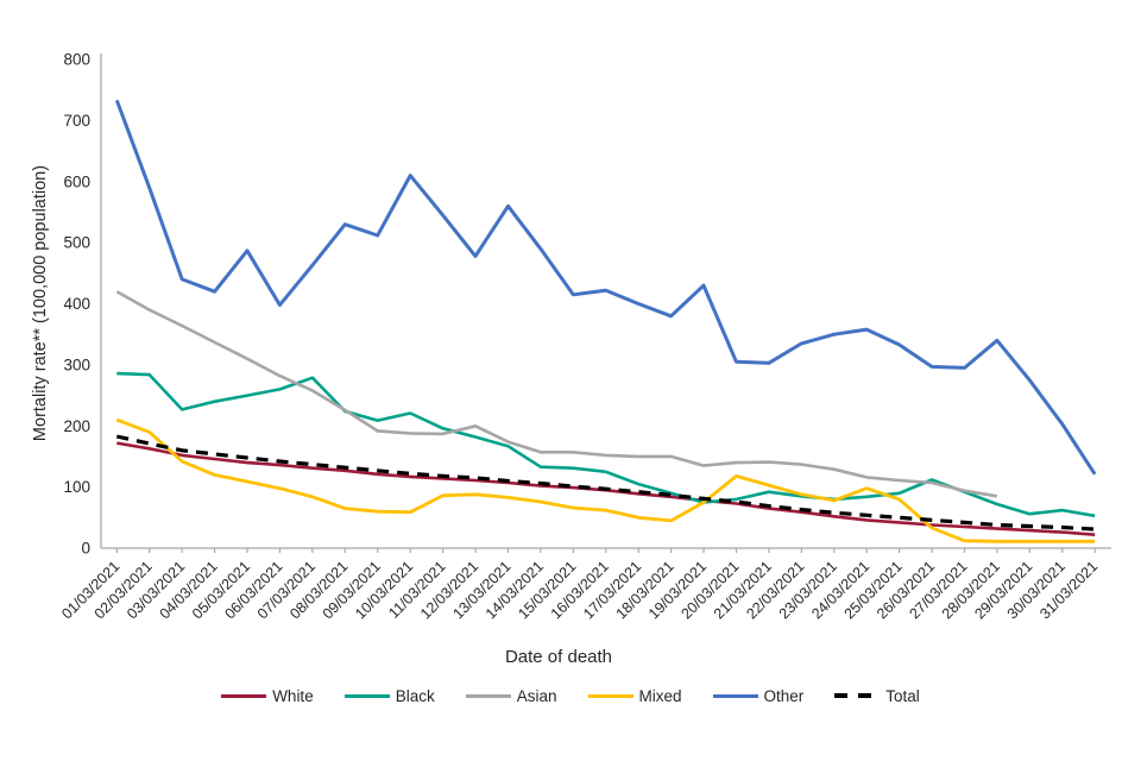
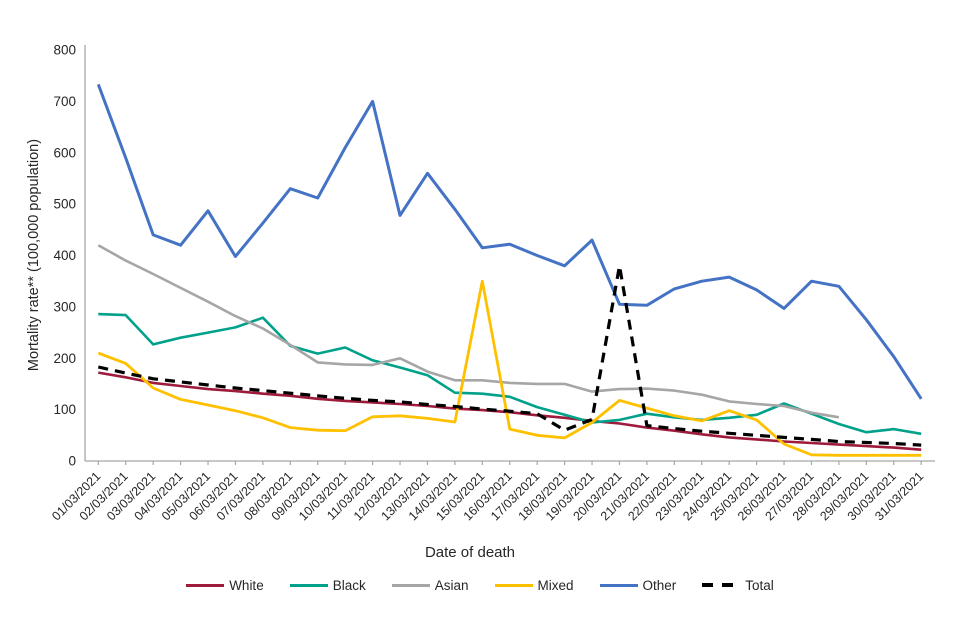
Other/11/03/2021: 540 -> 700
Mixed/15/03/2021: 70 -> 350
Total/18/03/2021: 90 -> 60
Total/20/03/2021: 80 -> 380
Other/27/03/2021: 300 -> 350
